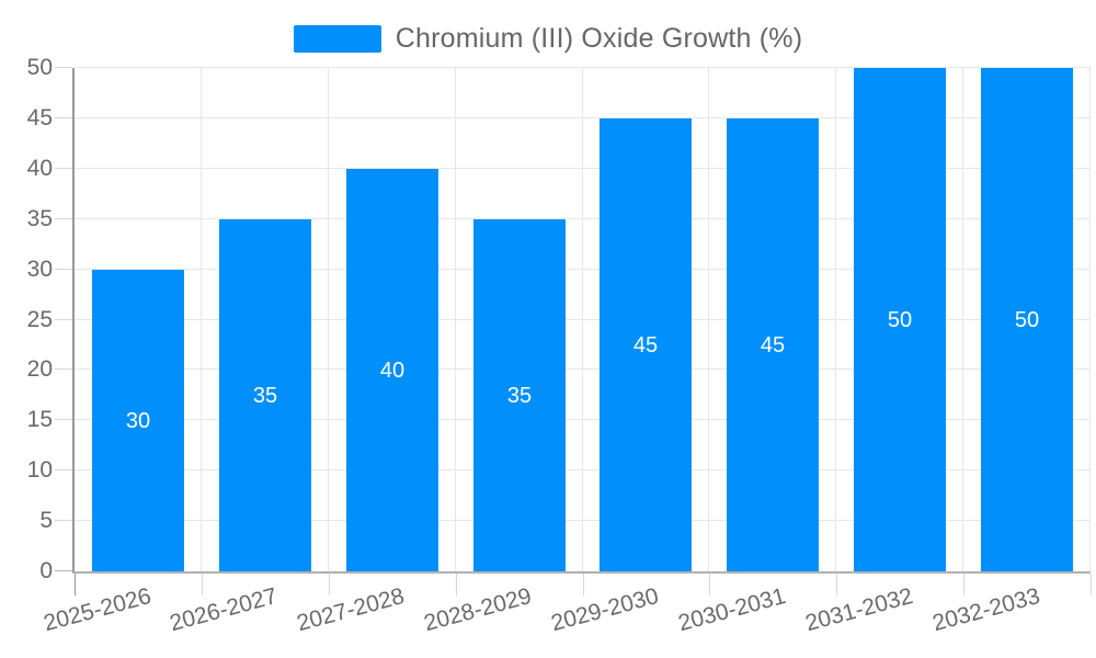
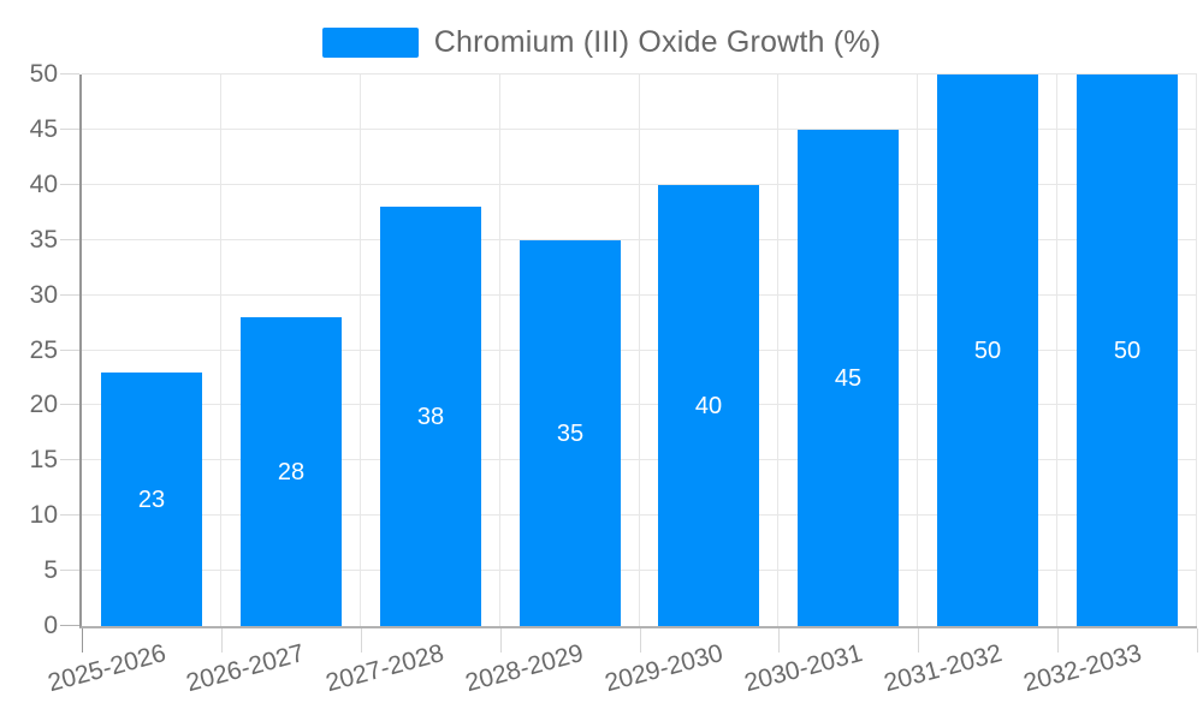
2025-2026: 30 -> 23
2026-2027: 35 -> 28
2027-2028: 40 -> 38
2029-2030: 45 -> 40
